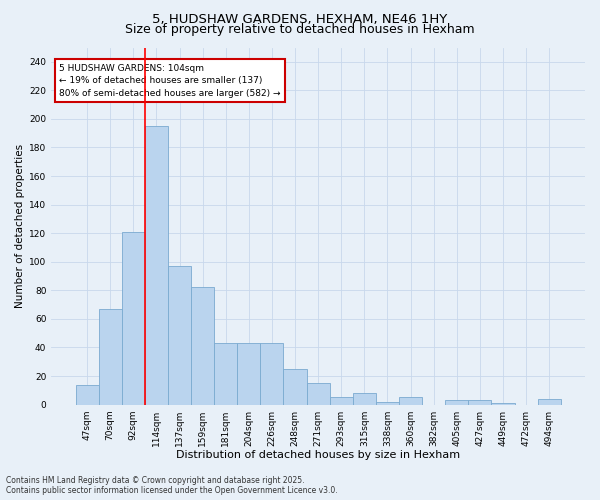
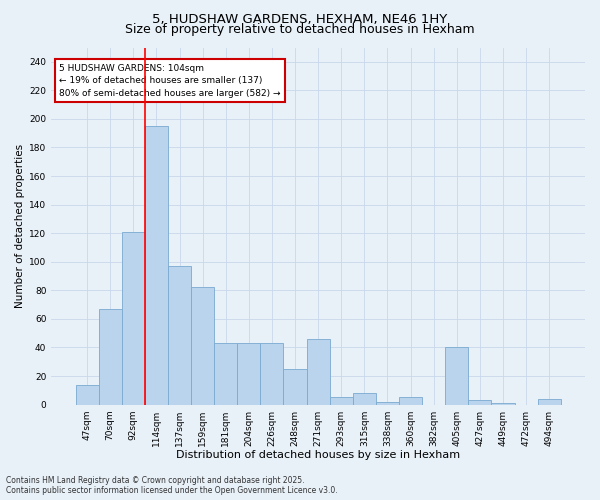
271sqm: 15 -> 46
405sqm: 3 -> 40
